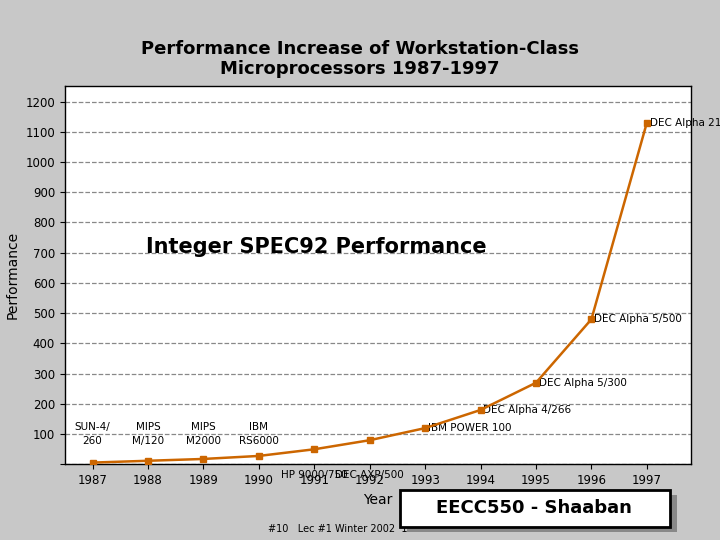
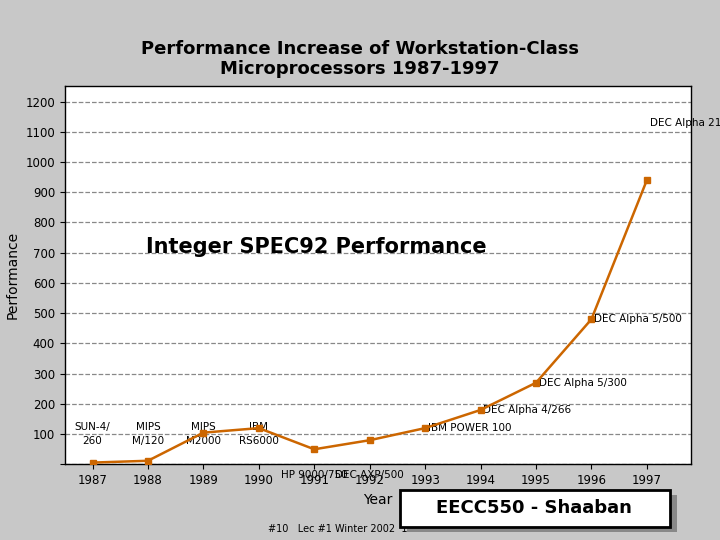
1989: 18 -> 105
1990: 28 -> 120
1997: 1130 -> 940
